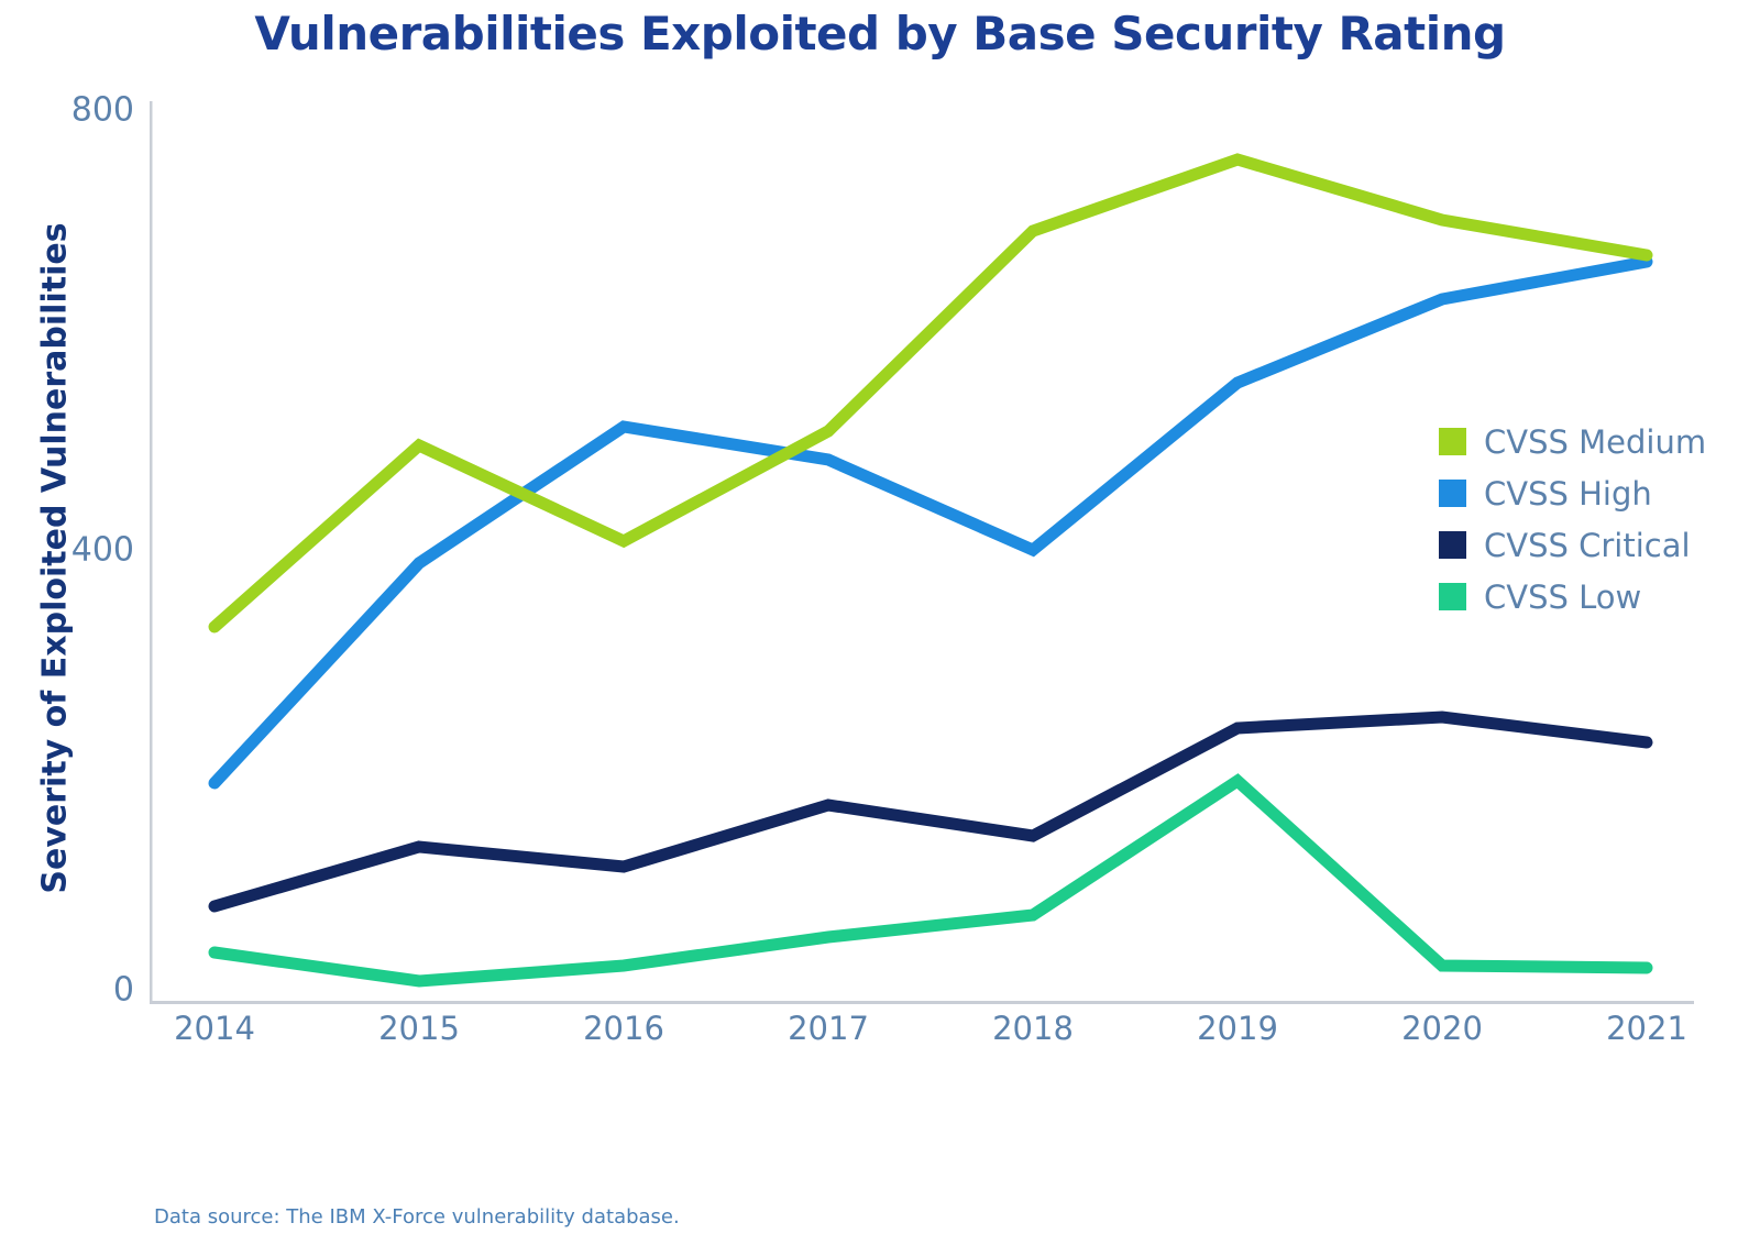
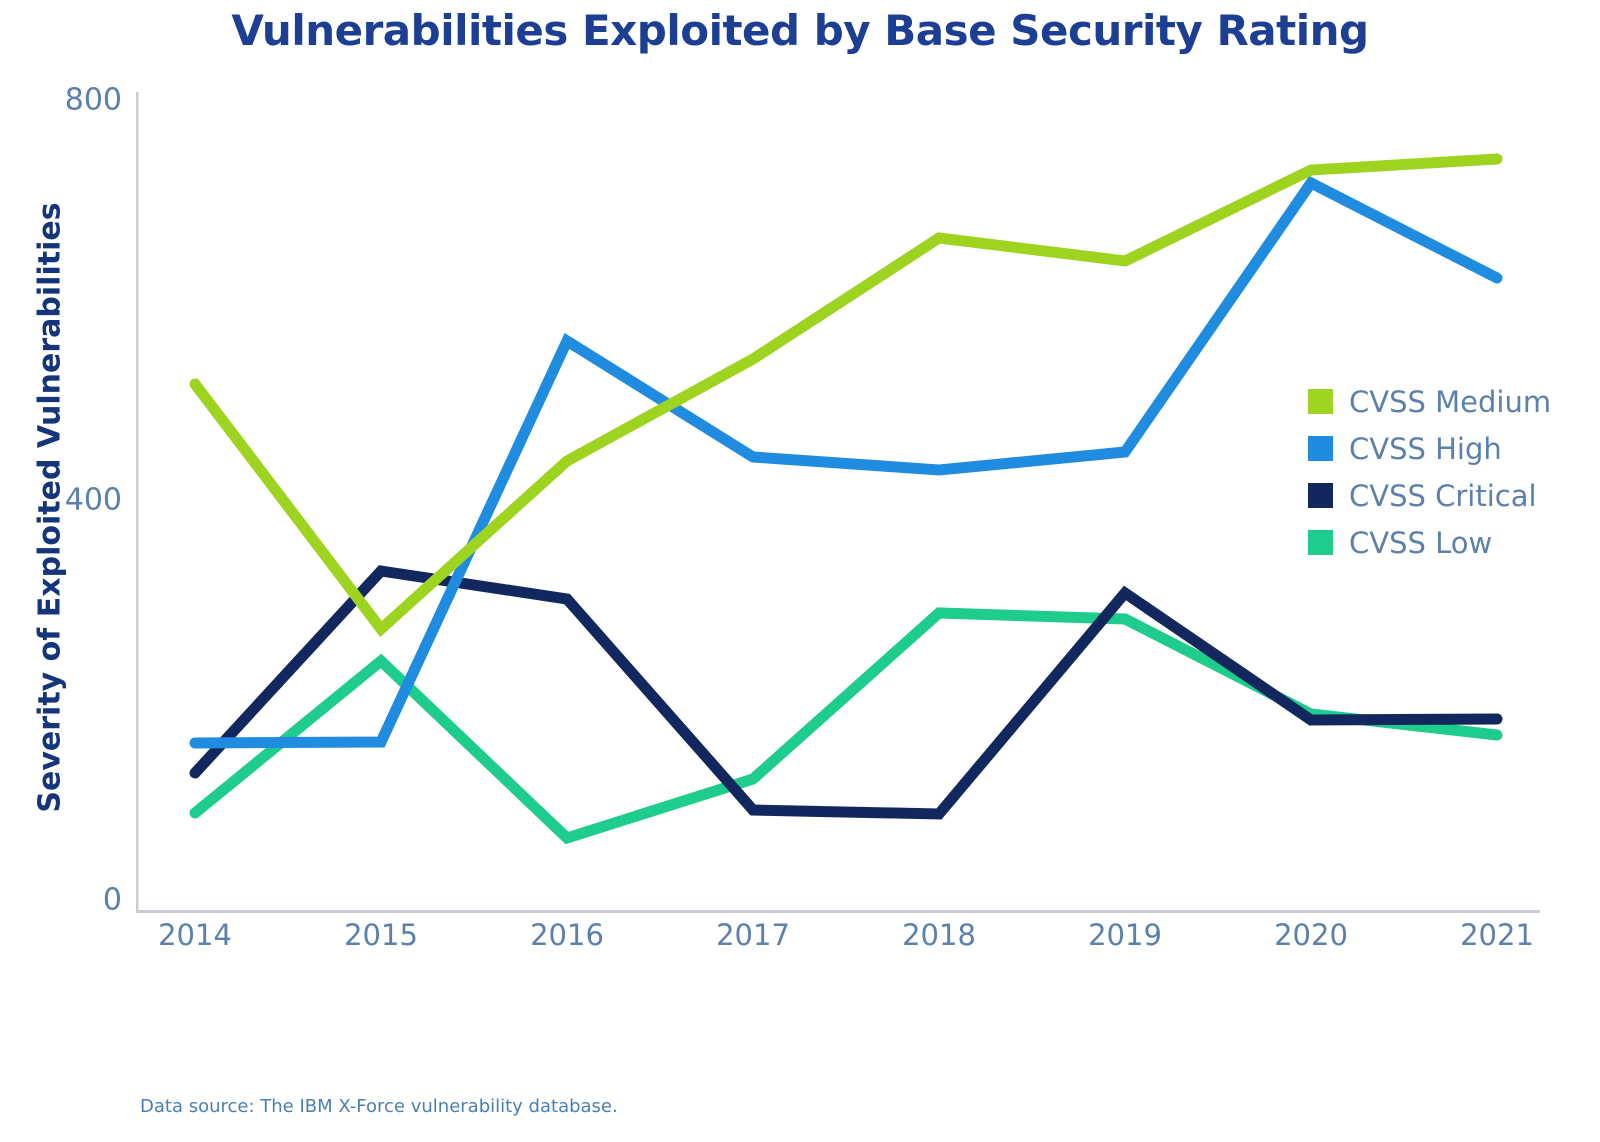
CVSS Medium/2014: 330 -> 516
CVSS High/2014: 188 -> 157
CVSS Critical/2014: 76 -> 127
CVSS Low/2014: 34 -> 87
CVSS Medium/2015: 495 -> 271
CVSS High/2015: 388 -> 158
CVSS Critical/2015: 130 -> 329
CVSS Low/2015: 8 -> 239
CVSS Medium/2016: 408 -> 439
CVSS High/2016: 512 -> 559
CVSS Critical/2016: 112 -> 301
CVSS Low/2016: 22 -> 62
CVSS Medium/2017: 508 -> 541
CVSS High/2017: 482 -> 443
CVSS Critical/2017: 168 -> 90
CVSS Low/2017: 48 -> 121
CVSS Medium/2018: 690 -> 662
CVSS High/2018: 400 -> 430
CVSS Critical/2018: 140 -> 86
CVSS Low/2018: 68 -> 287
CVSS Medium/2019: 755 -> 639
CVSS High/2019: 552 -> 448
CVSS Critical/2019: 238 -> 307
CVSS Low/2019: 190 -> 281
CVSS Medium/2020: 700 -> 730
CVSS High/2020: 628 -> 717
CVSS Critical/2020: 248 -> 180
CVSS Low/2020: 22 -> 186
CVSS Medium/2021: 668 -> 741
CVSS High/2021: 662 -> 622
CVSS Critical/2021: 225 -> 181
CVSS Low/2021: 20 -> 165
